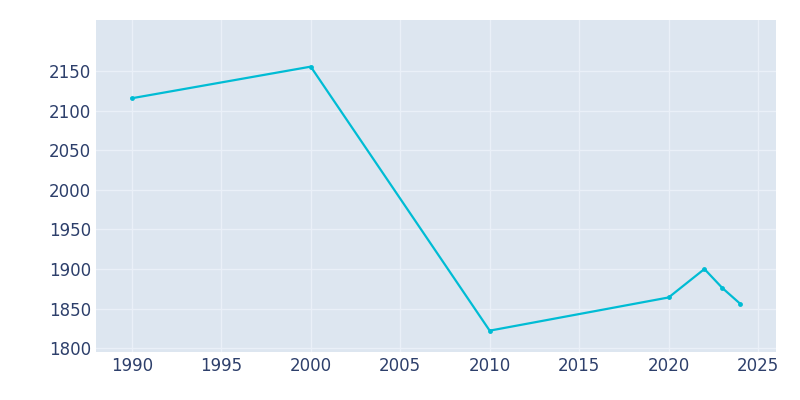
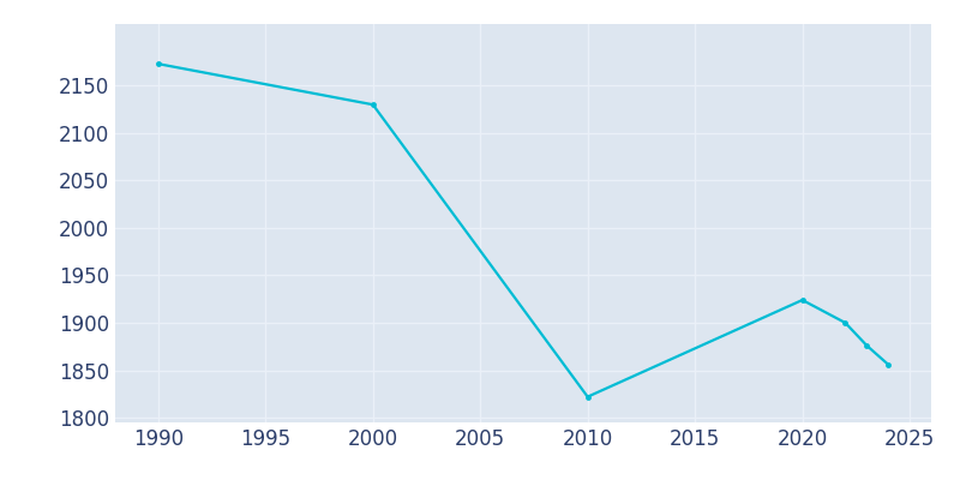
1990: 2116 -> 2173
2000: 2156 -> 2130
2020: 1864 -> 1924
